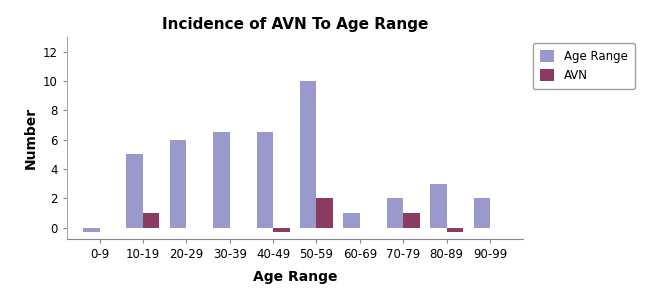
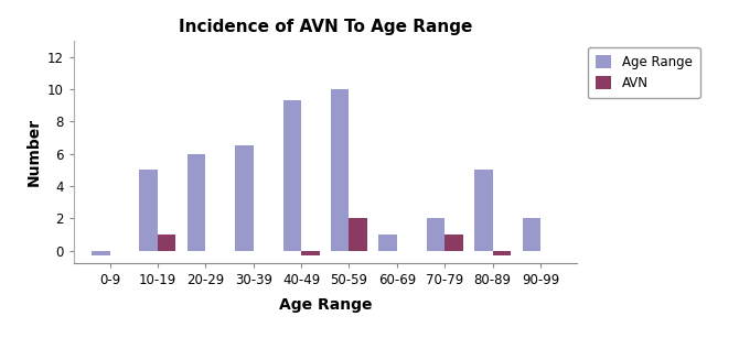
Age Range/40-49: 6.5 -> 9.3
Age Range/80-89: 3.0 -> 5.0
